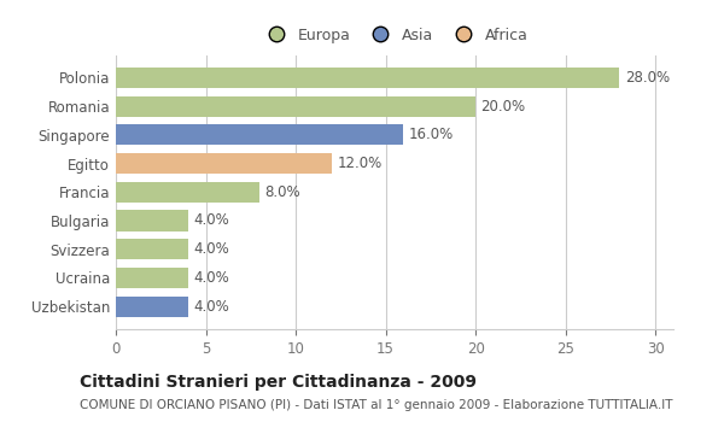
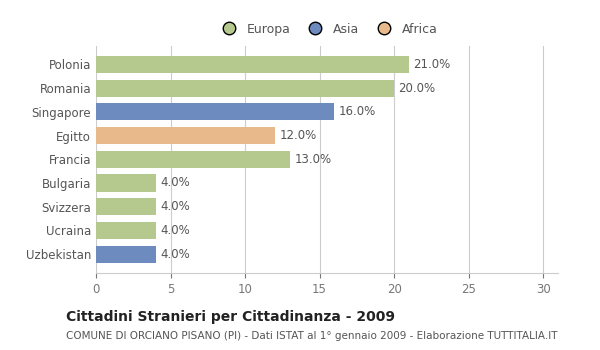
Polonia: 28.0% -> 21.0%
Francia: 8.0% -> 13.0%
